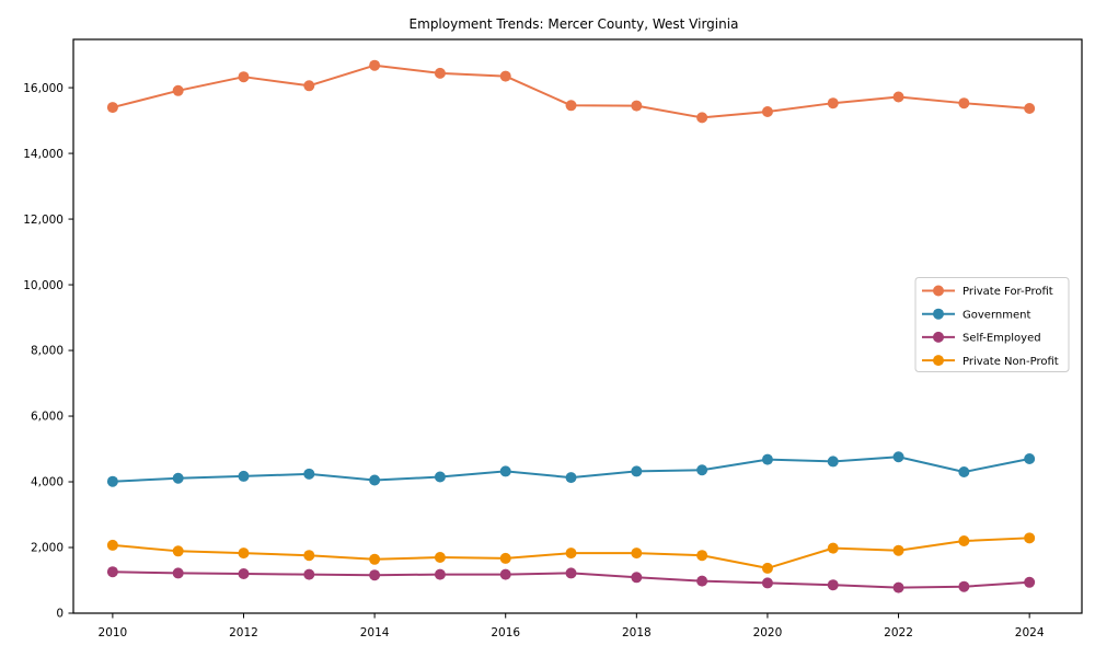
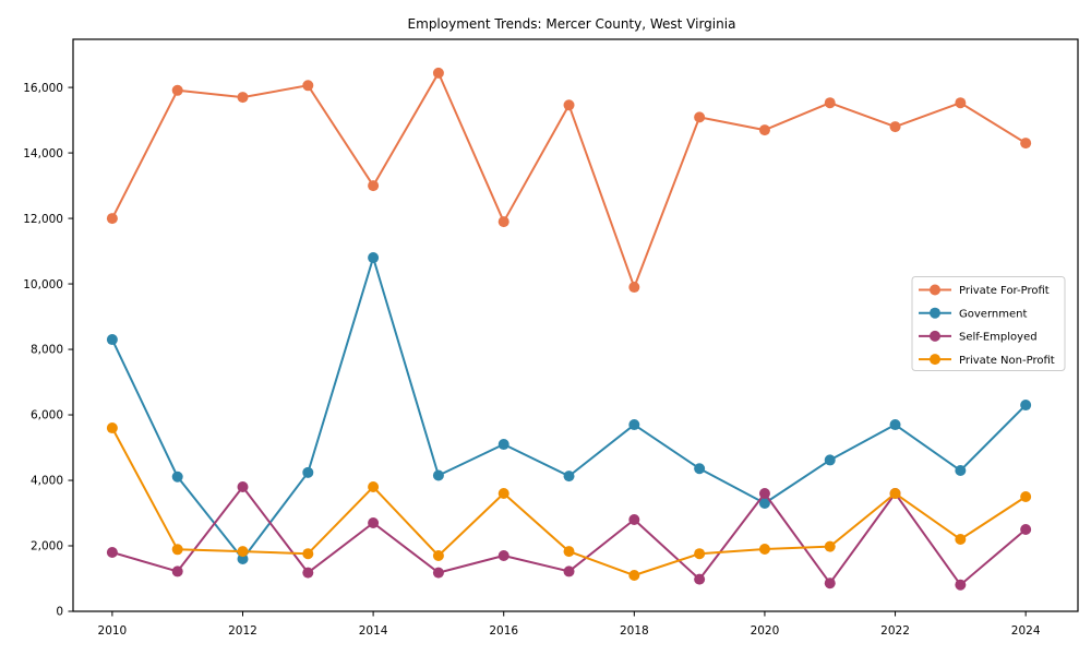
Private For-Profit/2010: 15400 -> 12000
Government/2010: 4000 -> 8300
Self-Employed/2010: 1300 -> 1800
Private Non-Profit/2010: 2100 -> 5600
Private For-Profit/2012: 16300 -> 15700
Government/2012: 4200 -> 1600
Self-Employed/2012: 1200 -> 3800
Private For-Profit/2014: 16700 -> 13000
Government/2014: 4000 -> 10800
Self-Employed/2014: 1200 -> 2700
Private Non-Profit/2014: 1600 -> 3800
Private For-Profit/2016: 16400 -> 11900
Government/2016: 4300 -> 5100
Self-Employed/2016: 1200 -> 1700
Private Non-Profit/2016: 1700 -> 3600
Private For-Profit/2018: 15400 -> 9900
Government/2018: 4300 -> 5700
Self-Employed/2018: 1100 -> 2800
Private Non-Profit/2018: 1800 -> 1100
Private For-Profit/2020: 15300 -> 14700
Government/2020: 4700 -> 3300
Self-Employed/2020: 900 -> 3600
Private Non-Profit/2020: 1400 -> 1900
Private For-Profit/2022: 15700 -> 14800
Government/2022: 4800 -> 5700
Self-Employed/2022: 800 -> 3600
Private Non-Profit/2022: 1900 -> 3600
Private For-Profit/2024: 15400 -> 14300
Government/2024: 4700 -> 6300
Self-Employed/2024: 900 -> 2500
Private Non-Profit/2024: 2300 -> 3500
